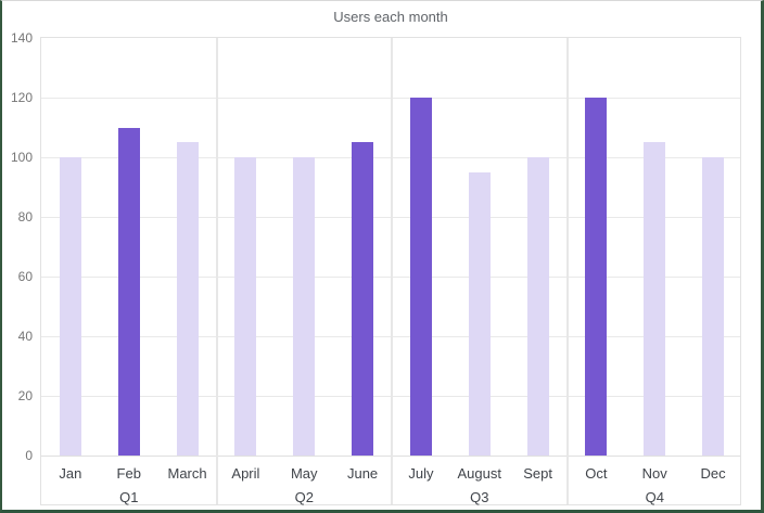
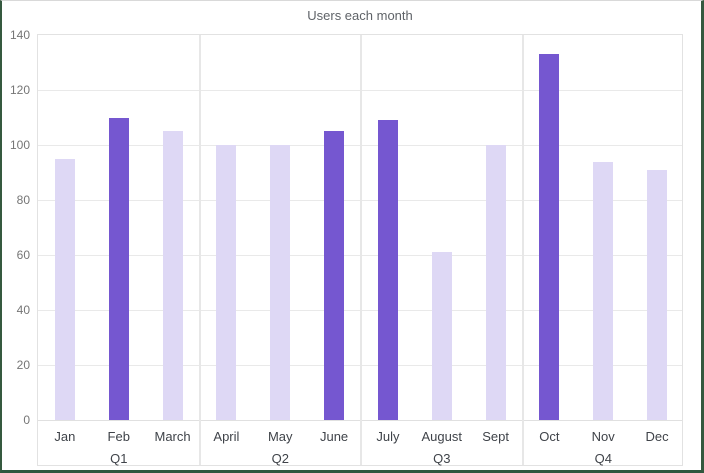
Jan: 100 -> 95
July: 120 -> 109
August: 95 -> 61
Oct: 120 -> 133
Nov: 105 -> 94
Dec: 100 -> 91
